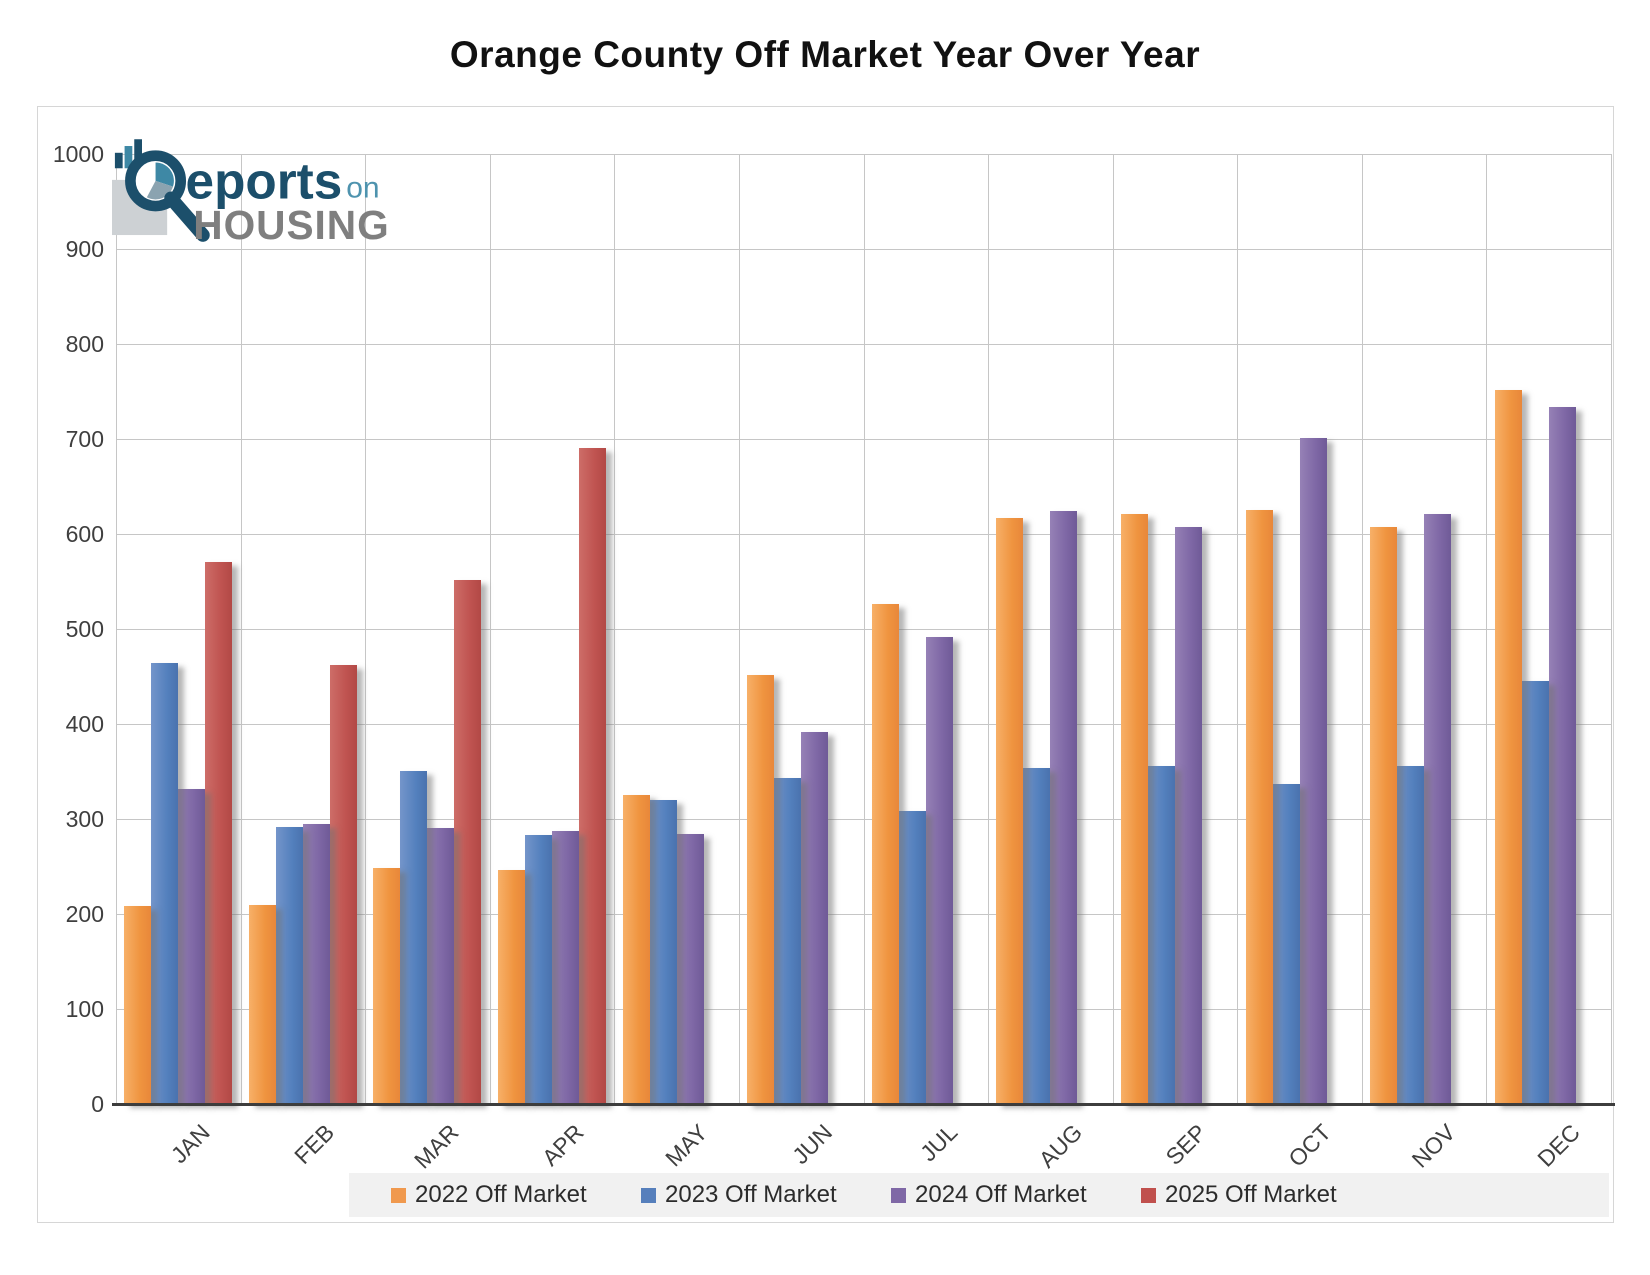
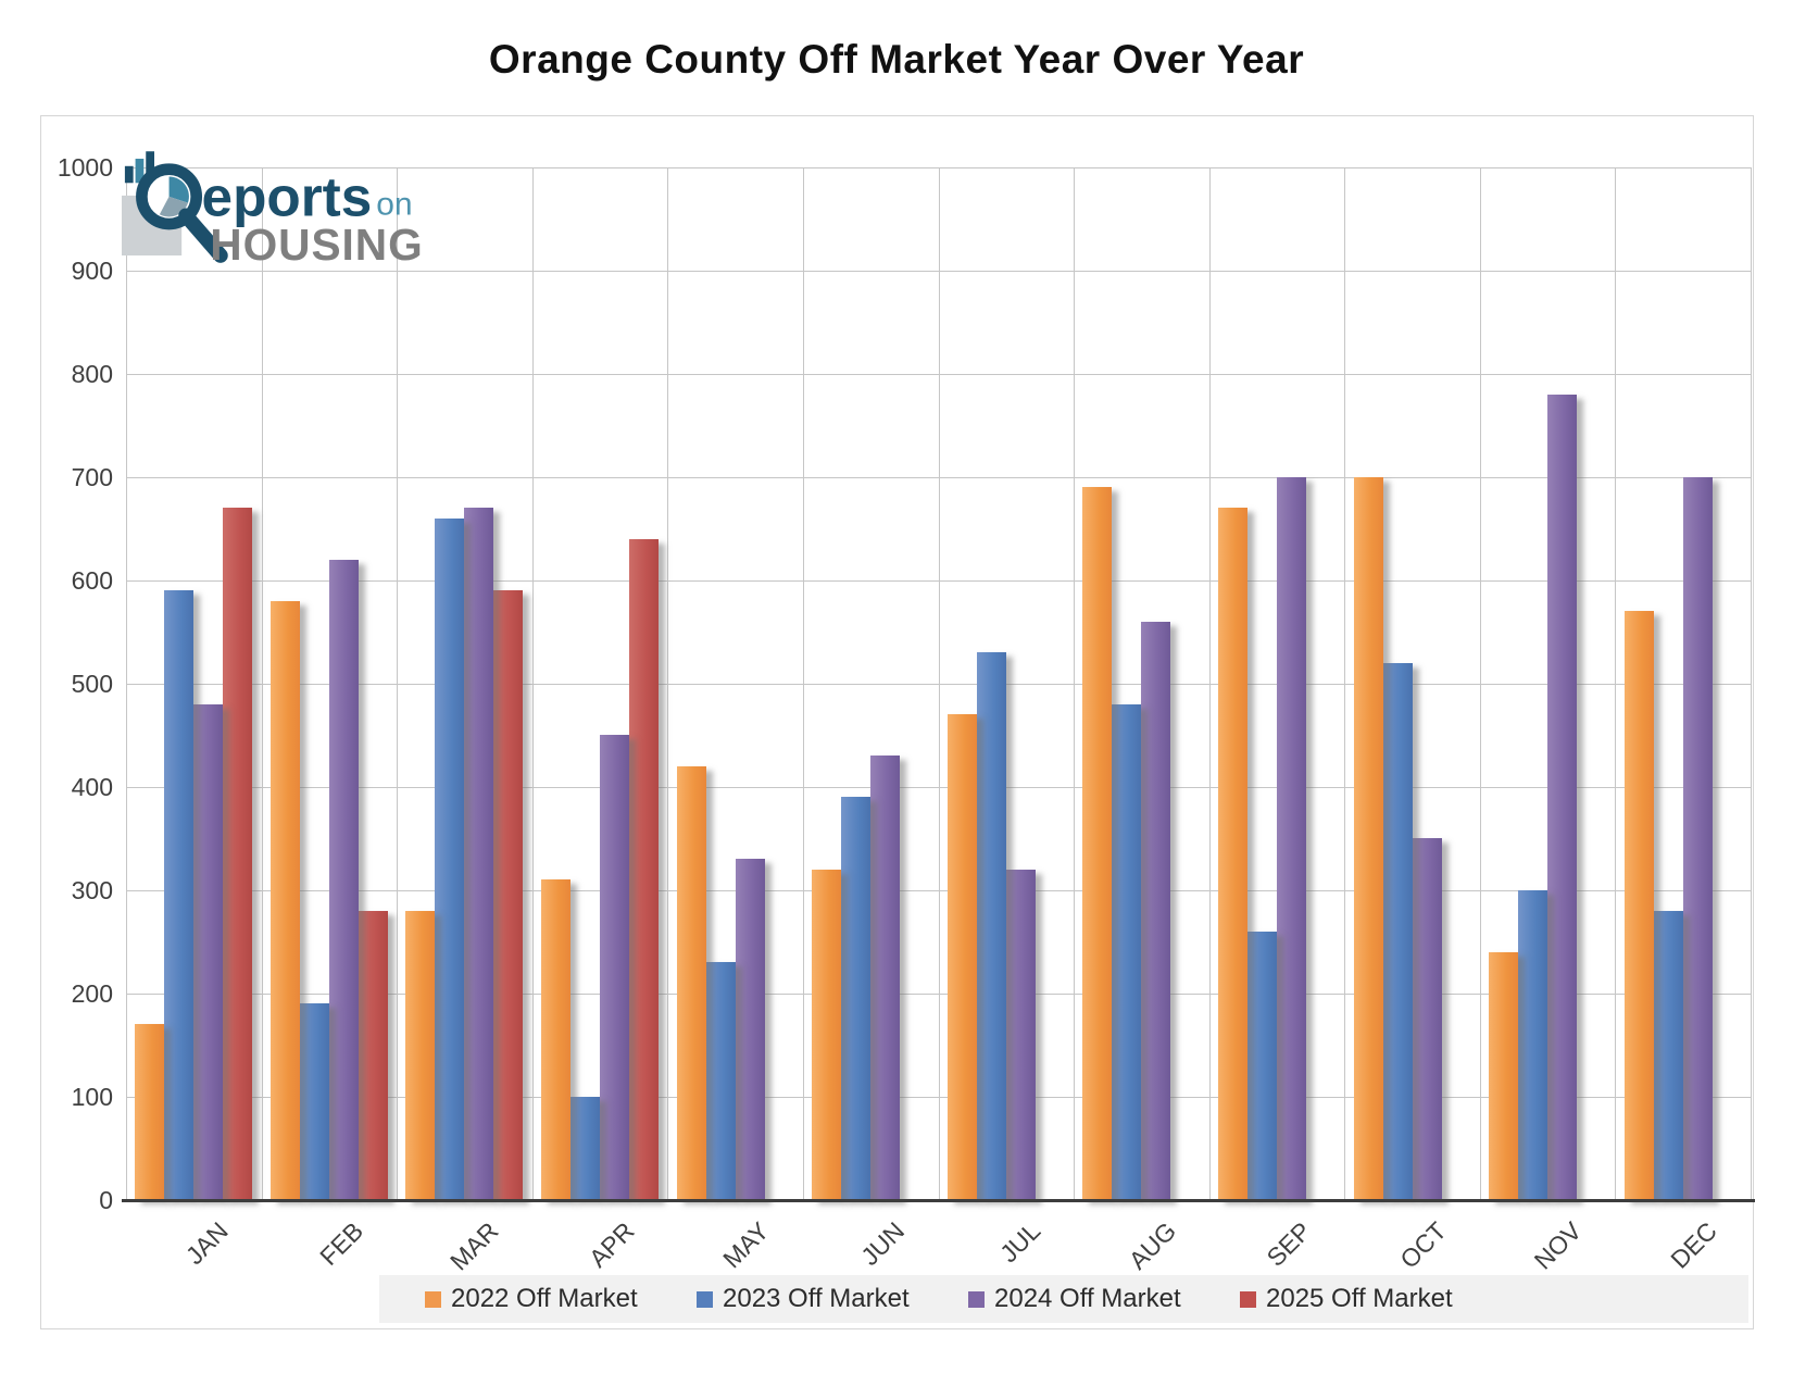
2022 Off Market/JAN: 210 -> 170
2023 Off Market/JAN: 460 -> 590
2024 Off Market/JAN: 330 -> 480
2025 Off Market/JAN: 570 -> 670
2022 Off Market/FEB: 210 -> 580
2023 Off Market/FEB: 290 -> 190
2024 Off Market/FEB: 300 -> 620
2025 Off Market/FEB: 460 -> 280
2022 Off Market/MAR: 250 -> 280
2023 Off Market/MAR: 350 -> 660
2024 Off Market/MAR: 290 -> 670
2025 Off Market/MAR: 550 -> 590
2022 Off Market/APR: 250 -> 310
2023 Off Market/APR: 280 -> 100
2024 Off Market/APR: 290 -> 450
2025 Off Market/APR: 690 -> 640
2022 Off Market/MAY: 320 -> 420
2023 Off Market/MAY: 320 -> 230
2024 Off Market/MAY: 280 -> 330
2022 Off Market/JUN: 450 -> 320
2023 Off Market/JUN: 340 -> 390
2024 Off Market/JUN: 390 -> 430
2022 Off Market/JUL: 530 -> 470
2023 Off Market/JUL: 310 -> 530
2024 Off Market/JUL: 490 -> 320
2022 Off Market/AUG: 620 -> 690
2023 Off Market/AUG: 350 -> 480
2024 Off Market/AUG: 620 -> 560
2022 Off Market/SEP: 620 -> 670
2023 Off Market/SEP: 360 -> 260
2024 Off Market/SEP: 610 -> 700
2022 Off Market/OCT: 620 -> 700
2023 Off Market/OCT: 340 -> 520
2024 Off Market/OCT: 700 -> 350
2022 Off Market/NOV: 610 -> 240
2023 Off Market/NOV: 360 -> 300
2024 Off Market/NOV: 620 -> 780
2022 Off Market/DEC: 750 -> 570
2023 Off Market/DEC: 440 -> 280
2024 Off Market/DEC: 730 -> 700
